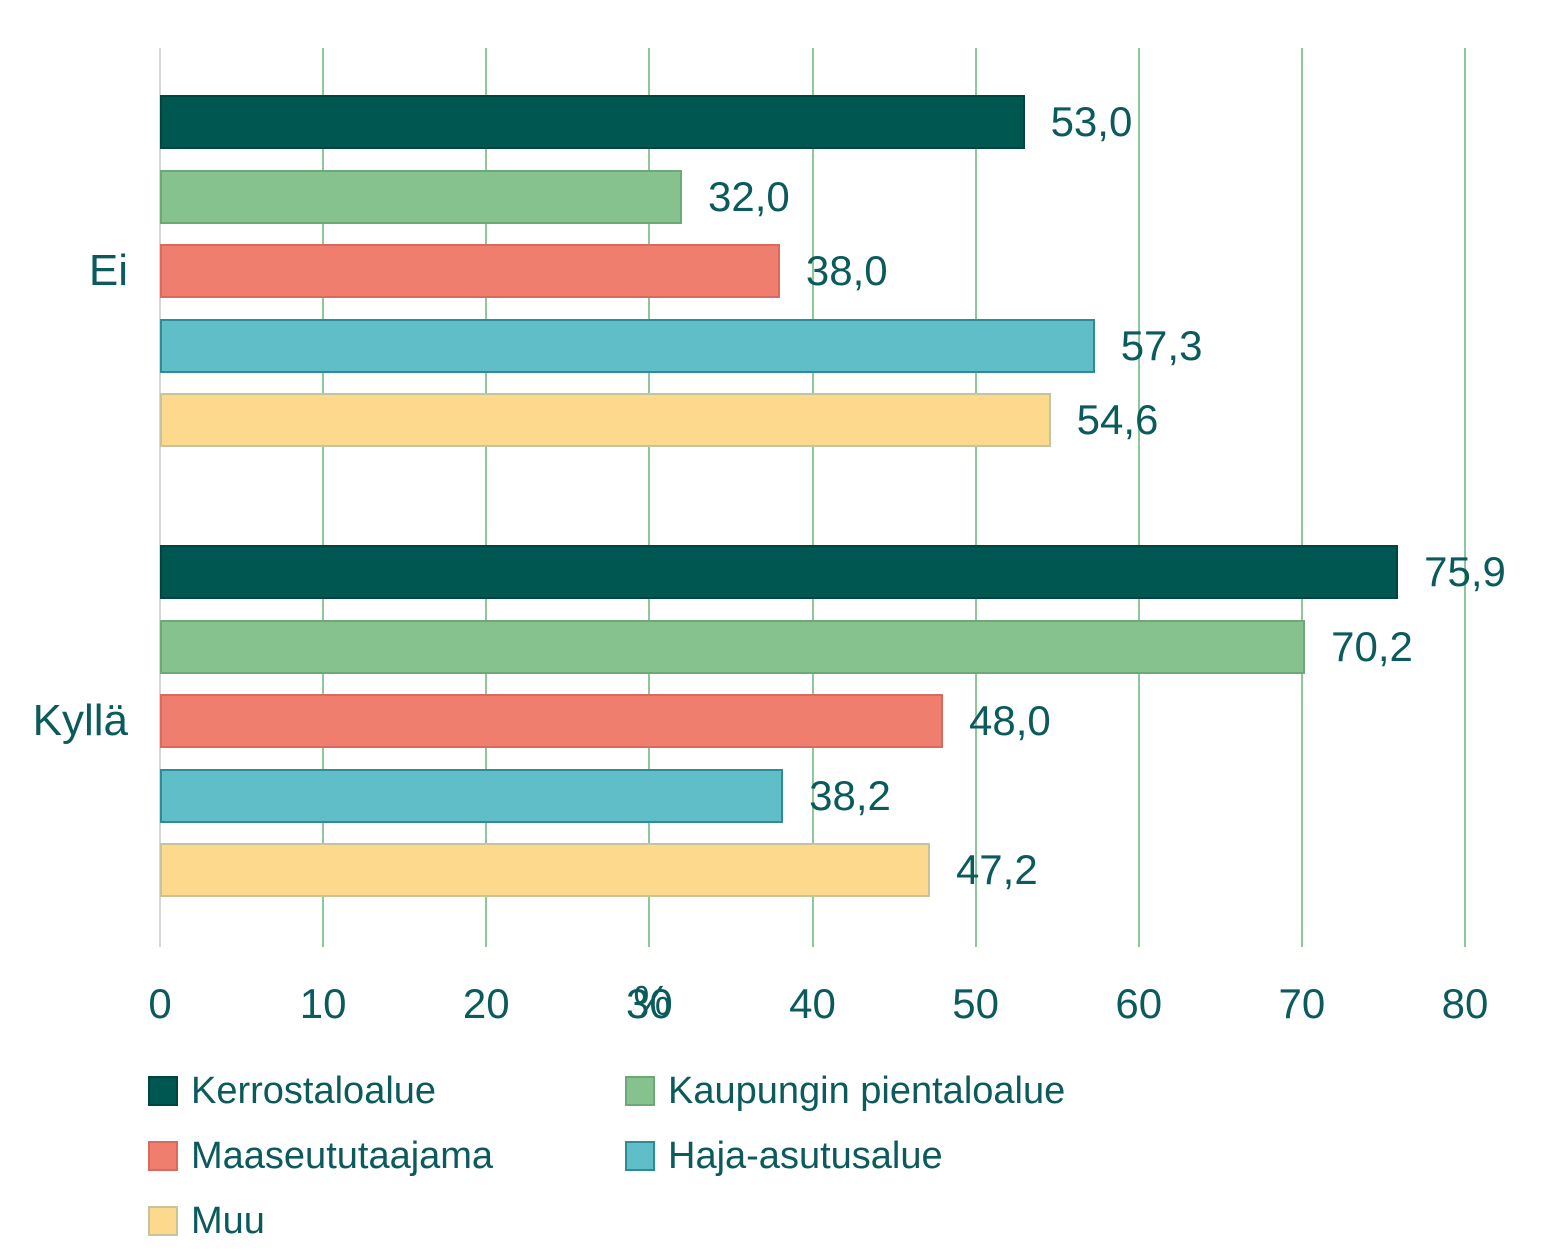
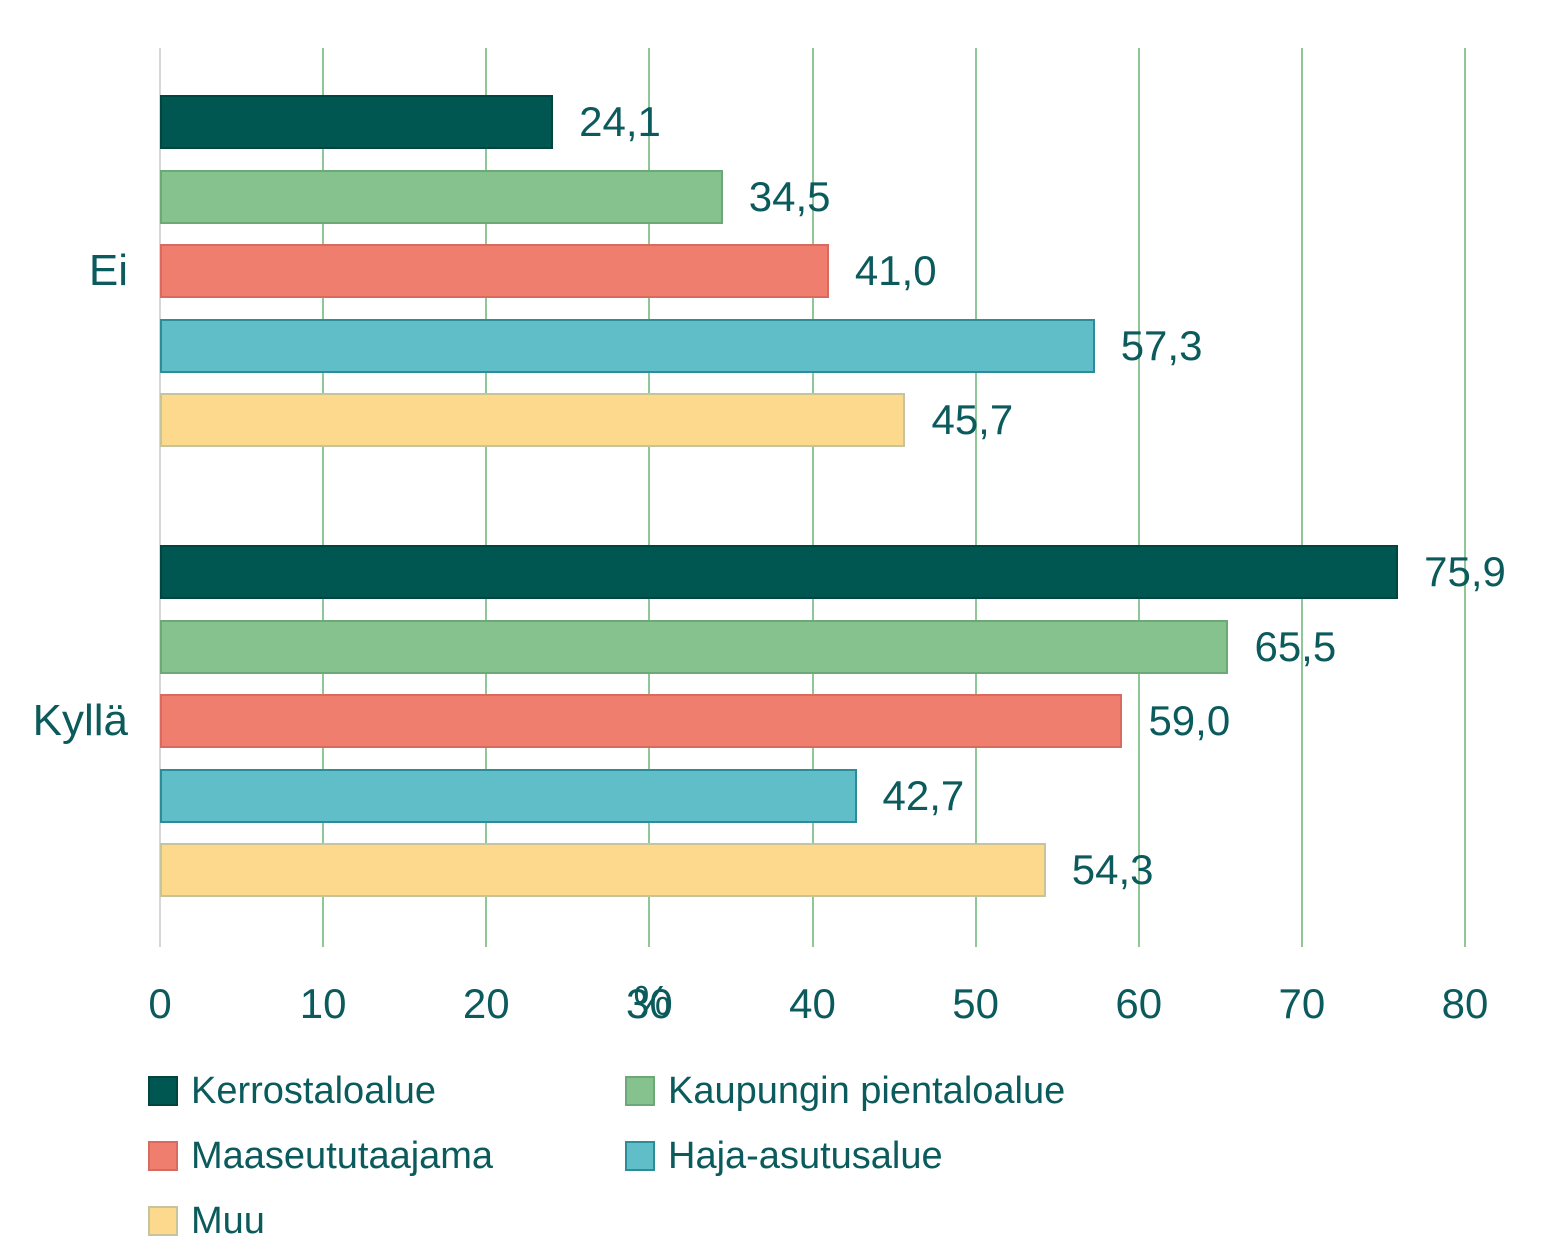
Kerrostaloalue/Ei: 53,0 -> 24,1
Kaupungin pientaloalue/Ei: 32,0 -> 34,5
Maaseututaajama/Ei: 38,0 -> 41,0
Muu/Ei: 54,6 -> 45,7
Kaupungin pientaloalue/Kyllä: 70,2 -> 65,5
Maaseututaajama/Kyllä: 48,0 -> 59,0
Haja-asutusalue/Kyllä: 38,2 -> 42,7
Muu/Kyllä: 47,2 -> 54,3
